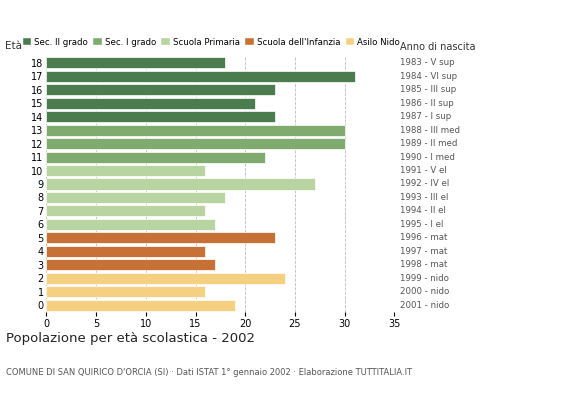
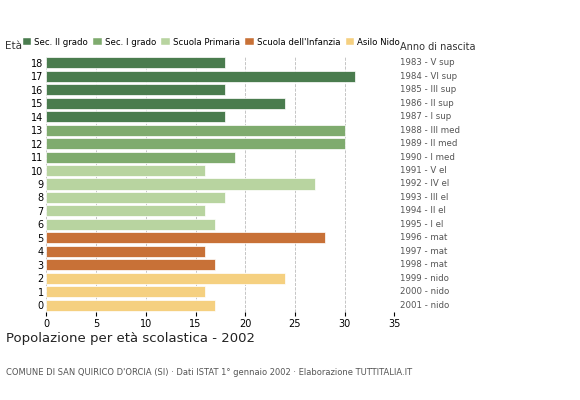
16: 23 -> 18
15: 21 -> 24
14: 23 -> 18
11: 22 -> 19
5: 23 -> 28
0: 19 -> 17
